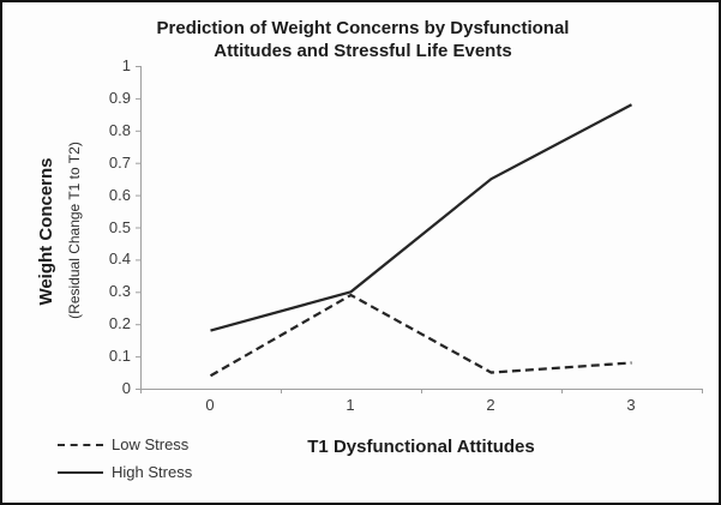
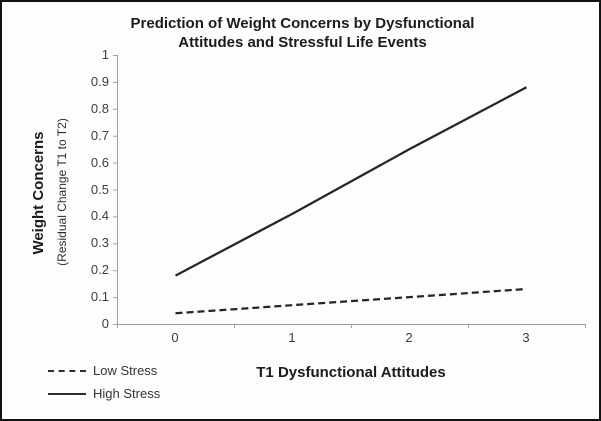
Low Stress/1: 0.29 -> 0.07
High Stress/1: 0.30 -> 0.41
Low Stress/2: 0.05 -> 0.10
Low Stress/3: 0.08 -> 0.13
